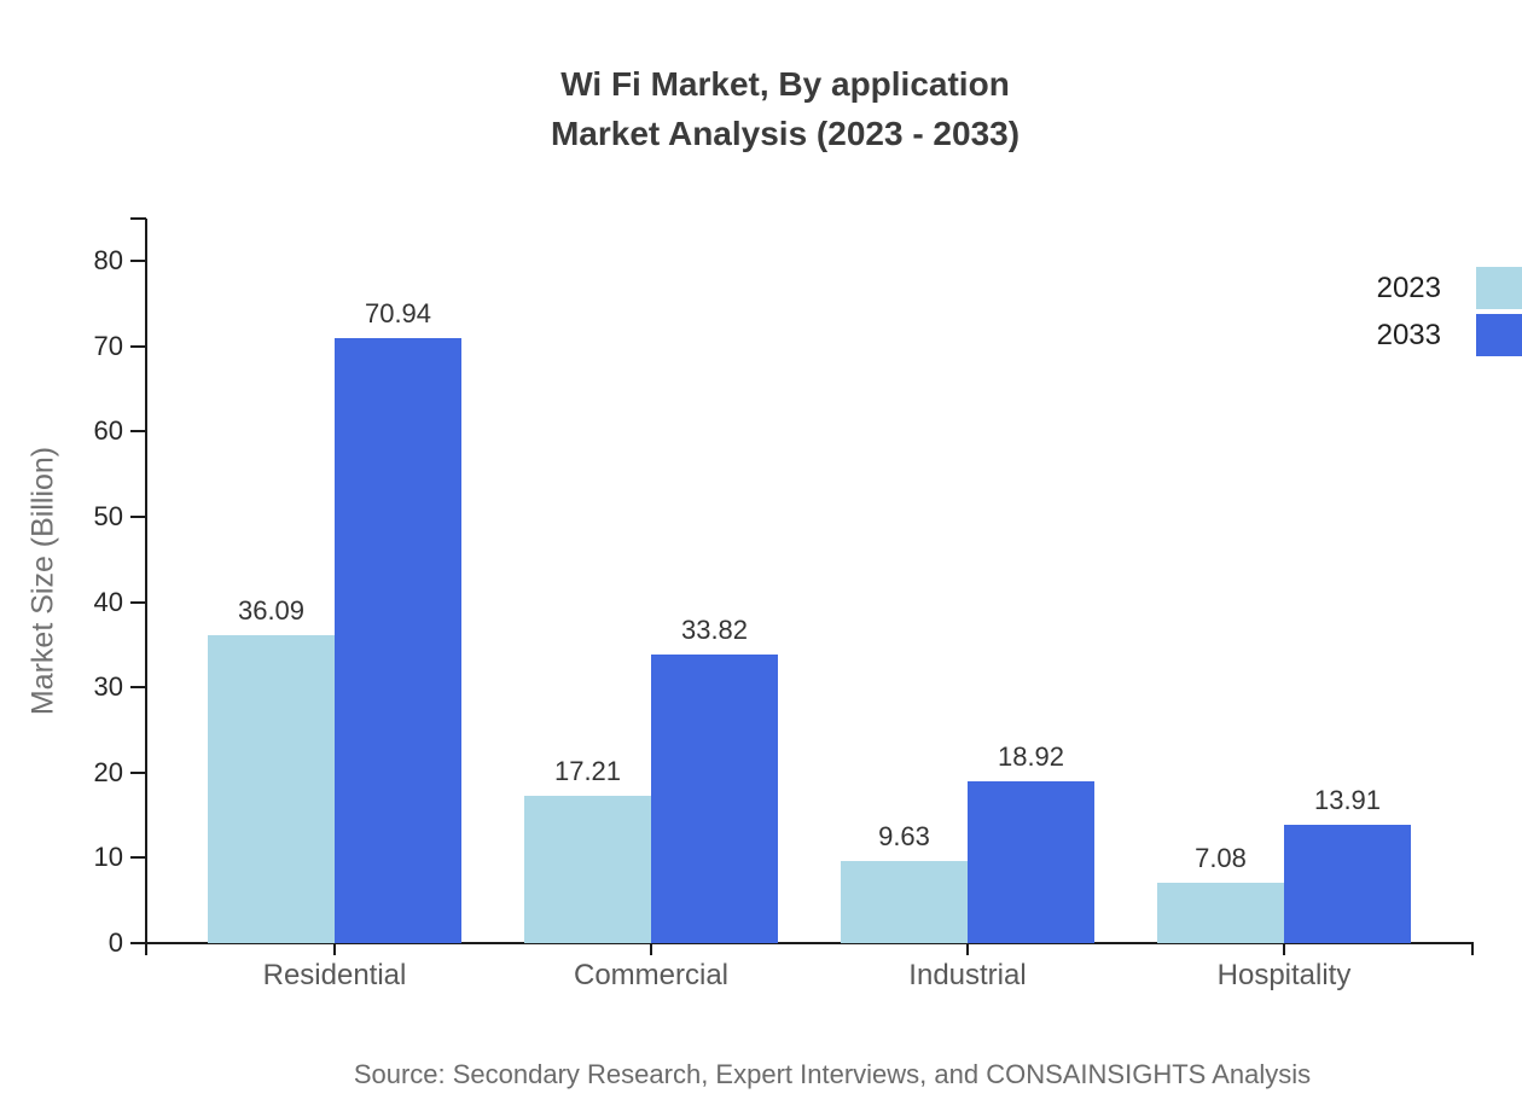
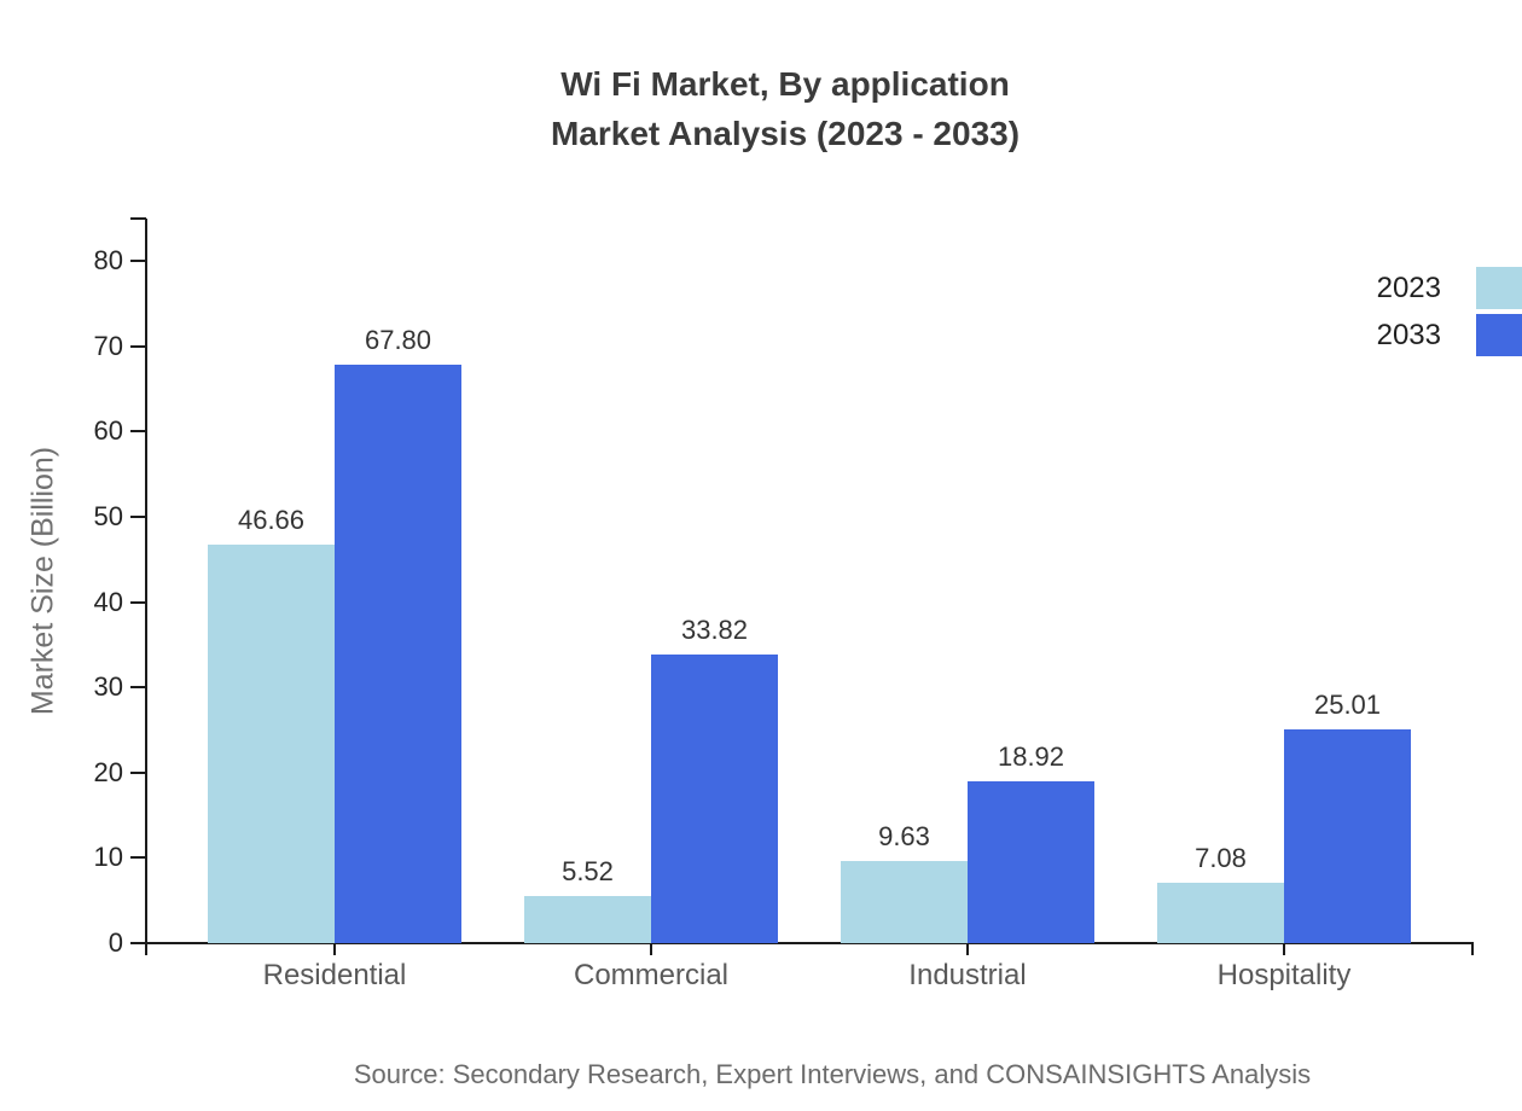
2023/Residential: 36.09 -> 46.66
2033/Residential: 70.94 -> 67.80
2023/Commercial: 17.21 -> 5.52
2033/Hospitality: 13.91 -> 25.01
